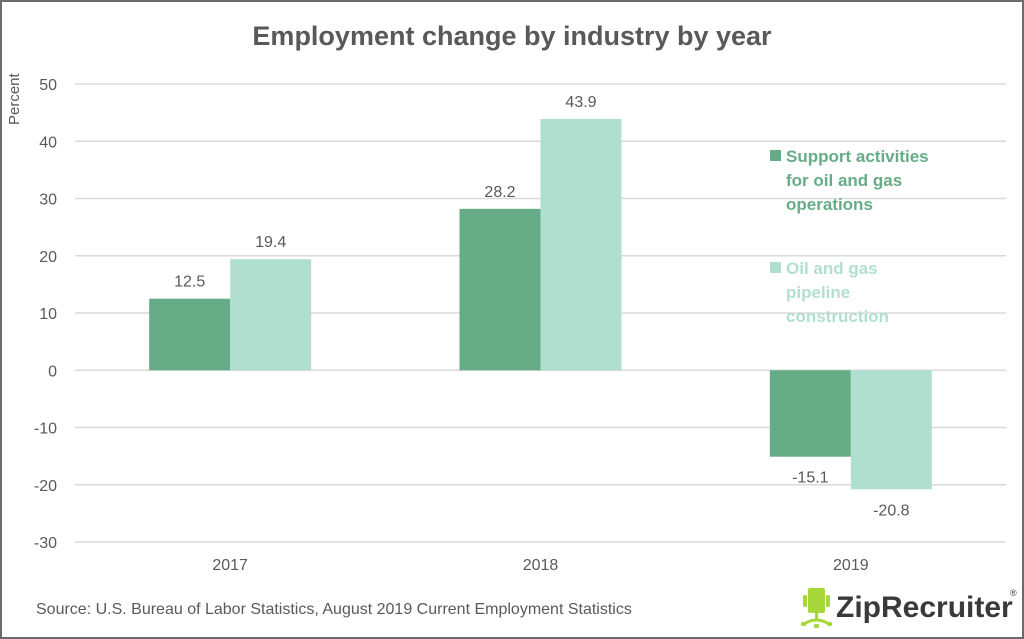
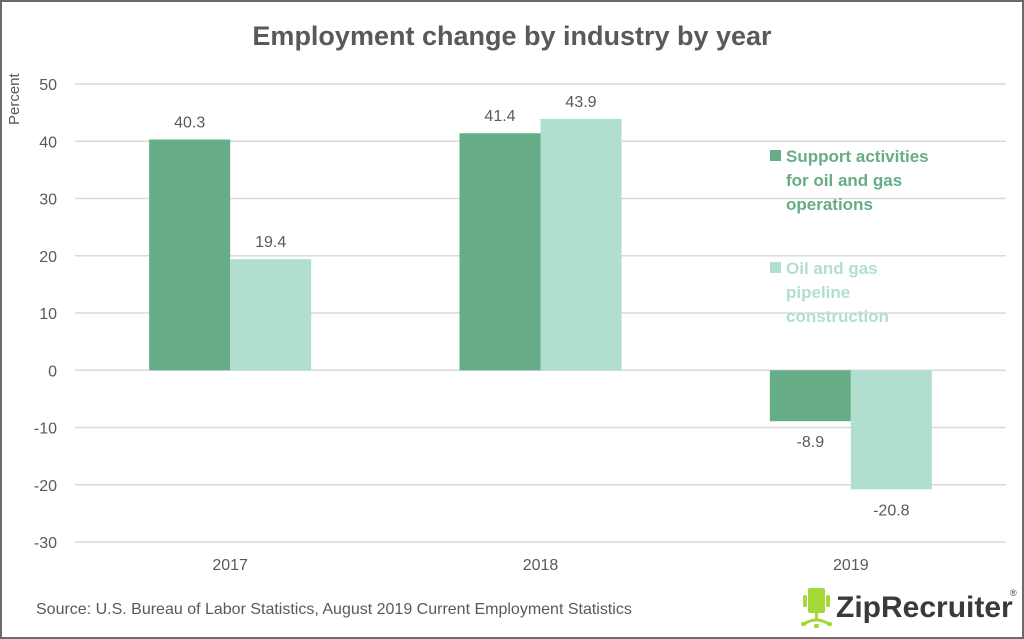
Support activities for oil and gas operations/2017: 12.5 -> 40.3
Support activities for oil and gas operations/2018: 28.2 -> 41.4
Support activities for oil and gas operations/2019: -15.1 -> -8.9
